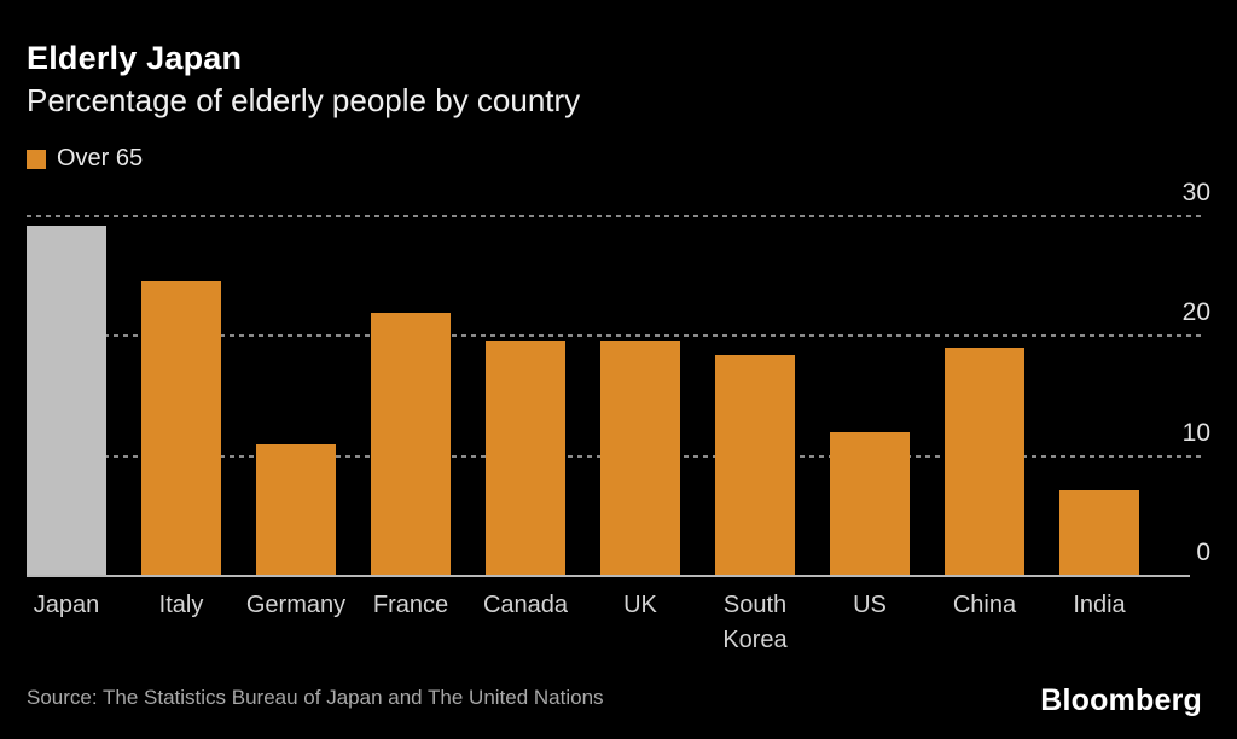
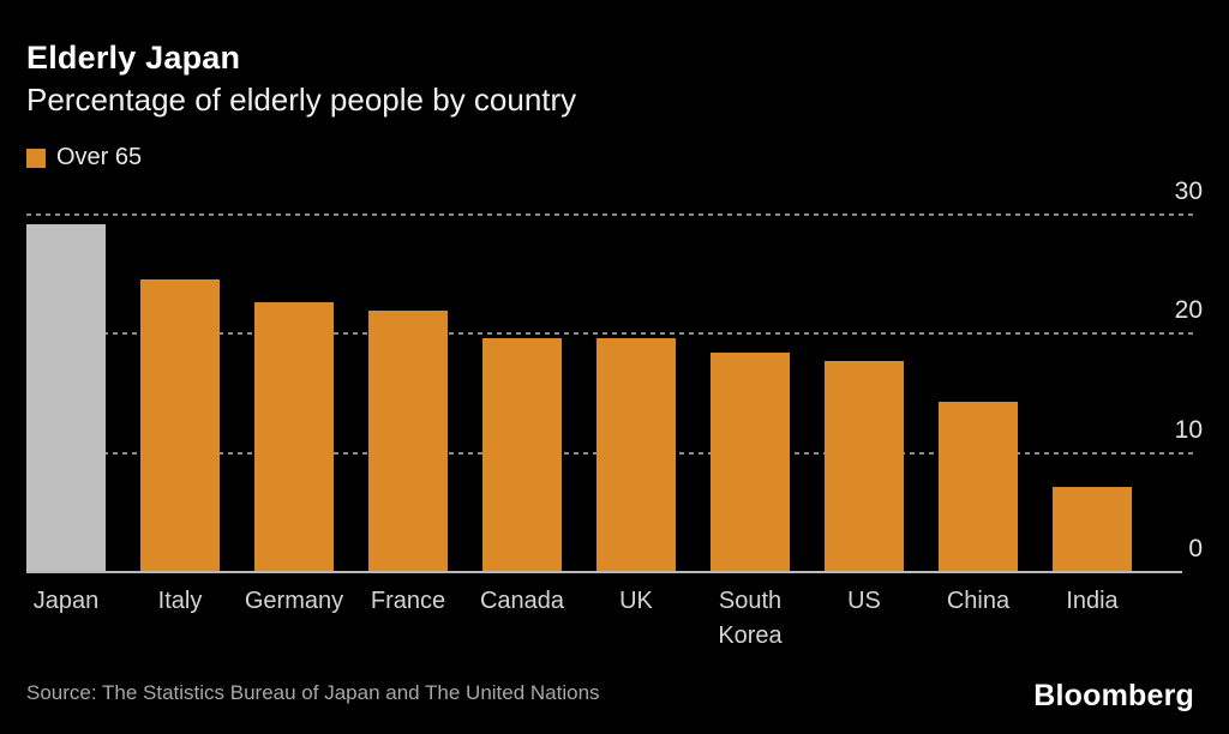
Germany: 11 -> 23
US: 12 -> 18
China: 19 -> 14
